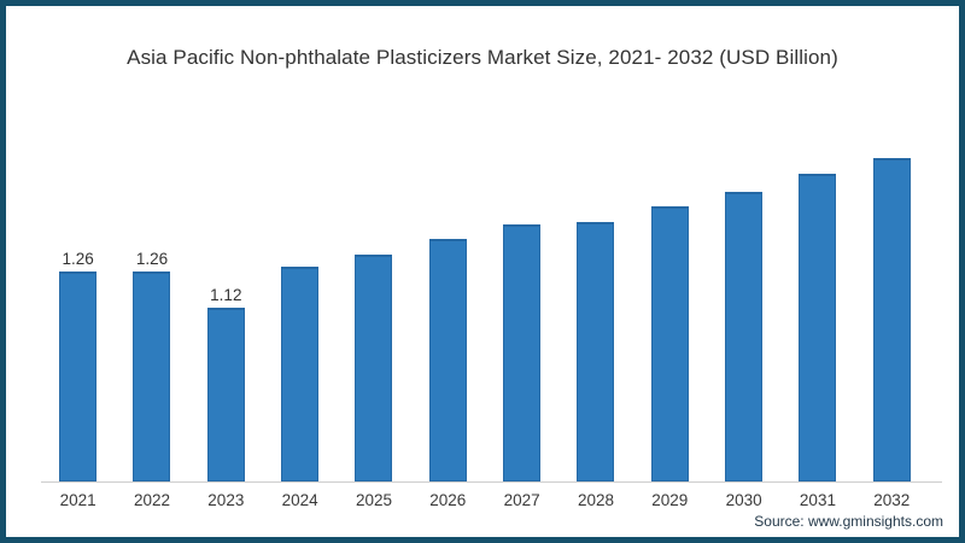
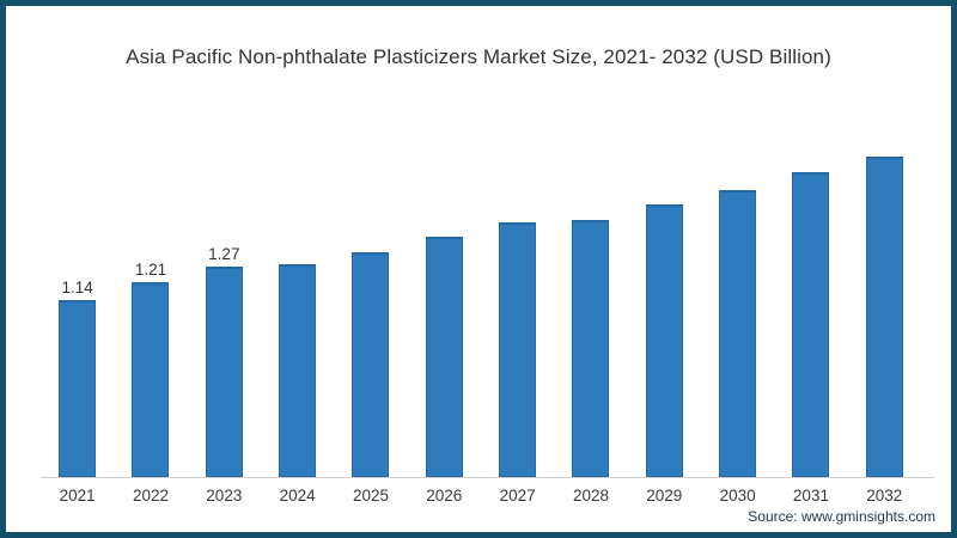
2021: 1.26 -> 1.14
2022: 1.26 -> 1.21
2023: 1.12 -> 1.27
